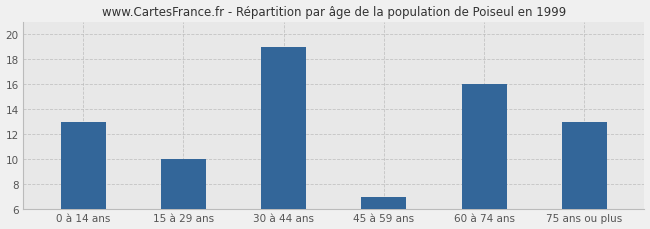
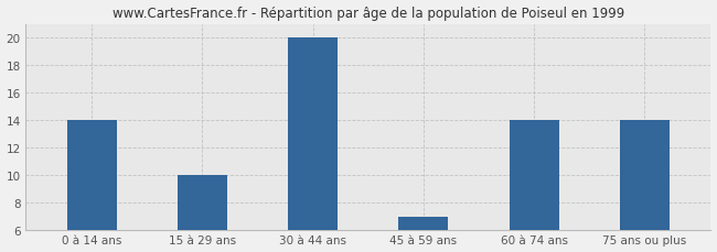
0 à 14 ans: 13 -> 14
30 à 44 ans: 19 -> 20
60 à 74 ans: 16 -> 14
75 ans ou plus: 13 -> 14
